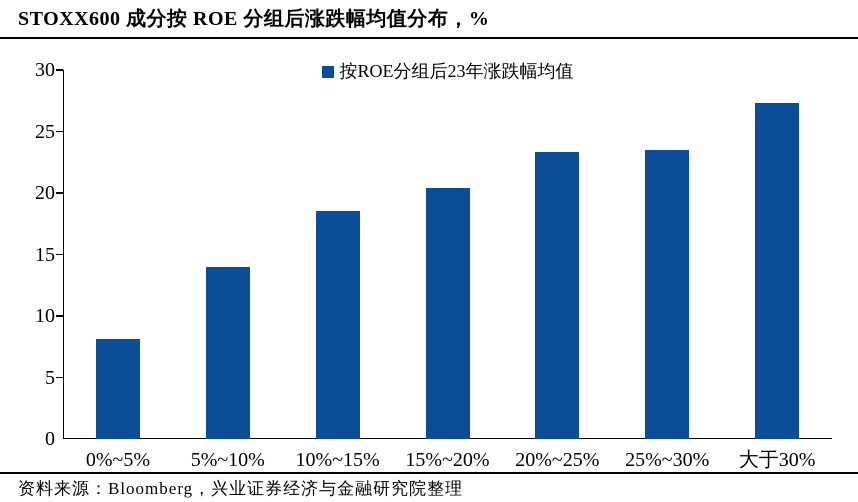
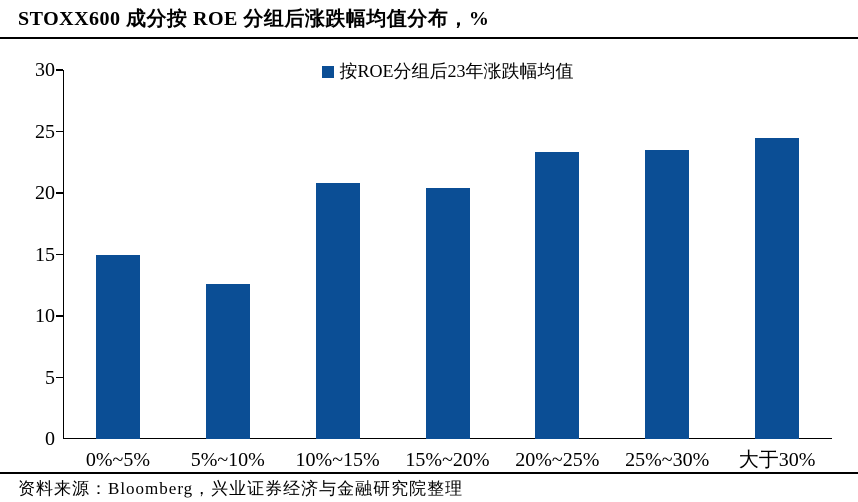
0%~5%: 8.1 -> 15.0
5%~10%: 14.0 -> 12.6
10%~15%: 18.5 -> 20.8
大于30%: 27.3 -> 24.5
